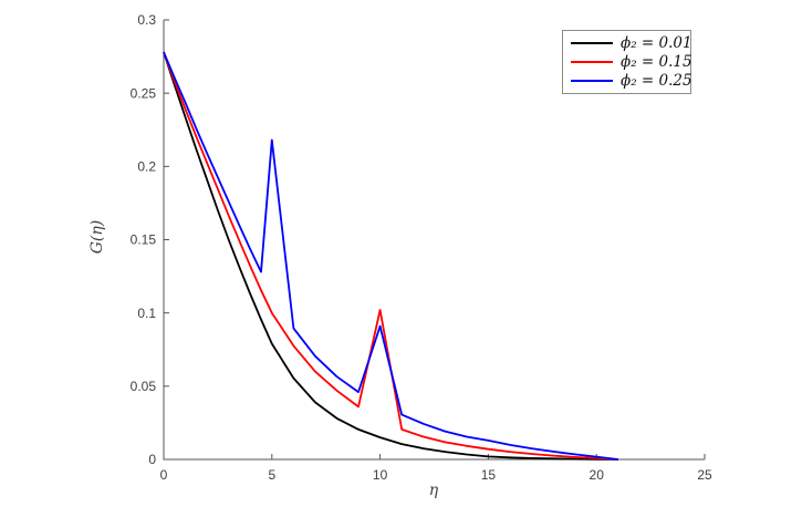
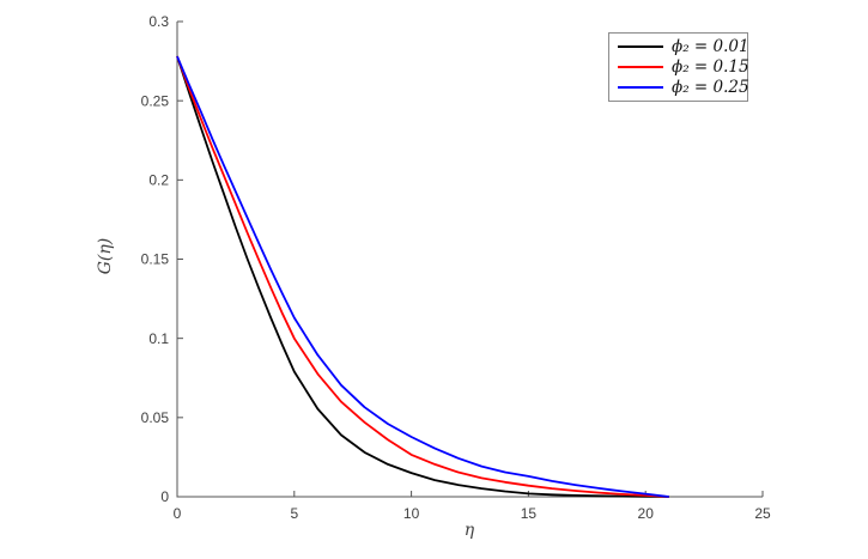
ϕ₂ = 0.25/5: 0.218 -> 0.113
ϕ₂ = 0.15/10: 0.102 -> 0.026
ϕ₂ = 0.25/10: 0.091 -> 0.038
